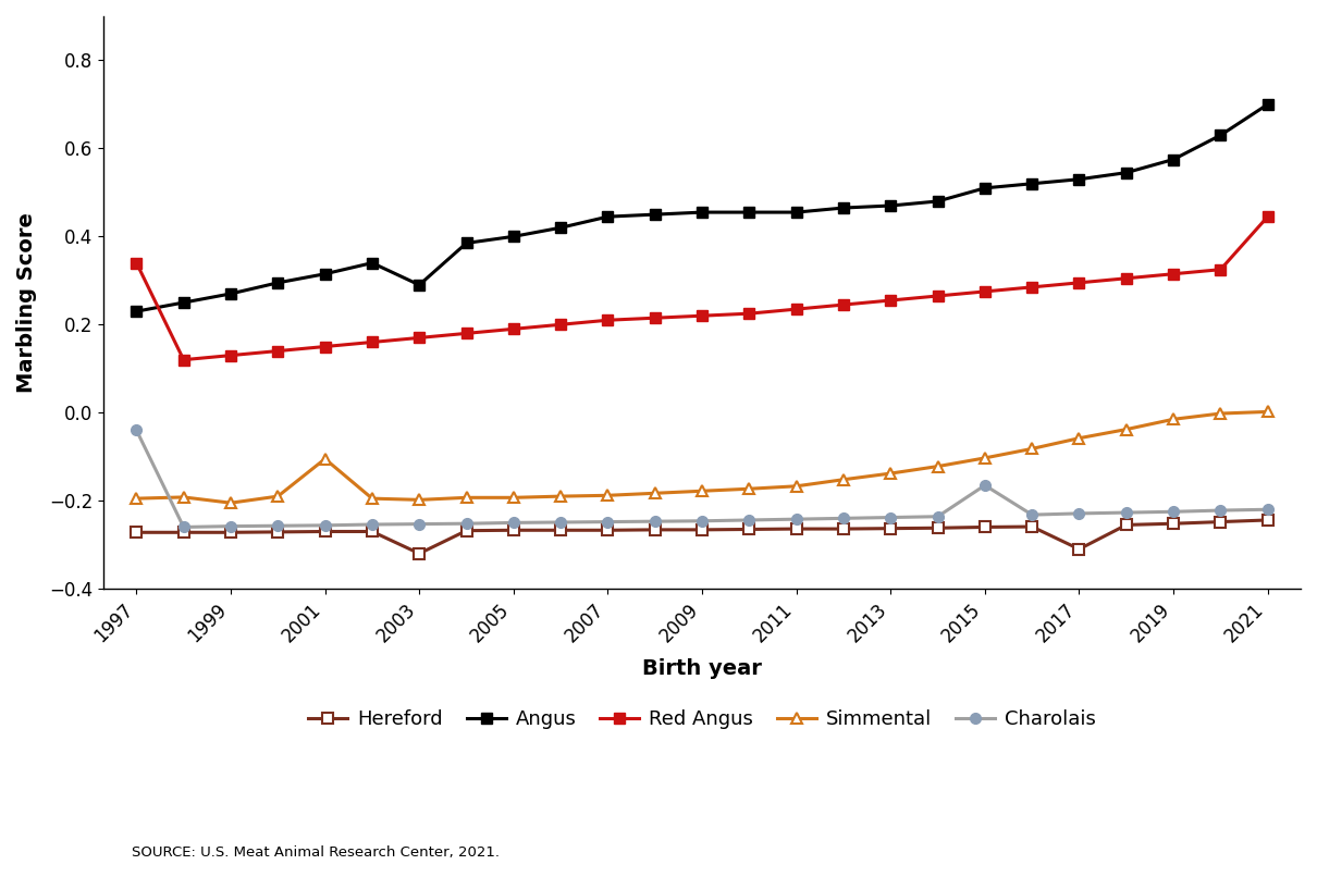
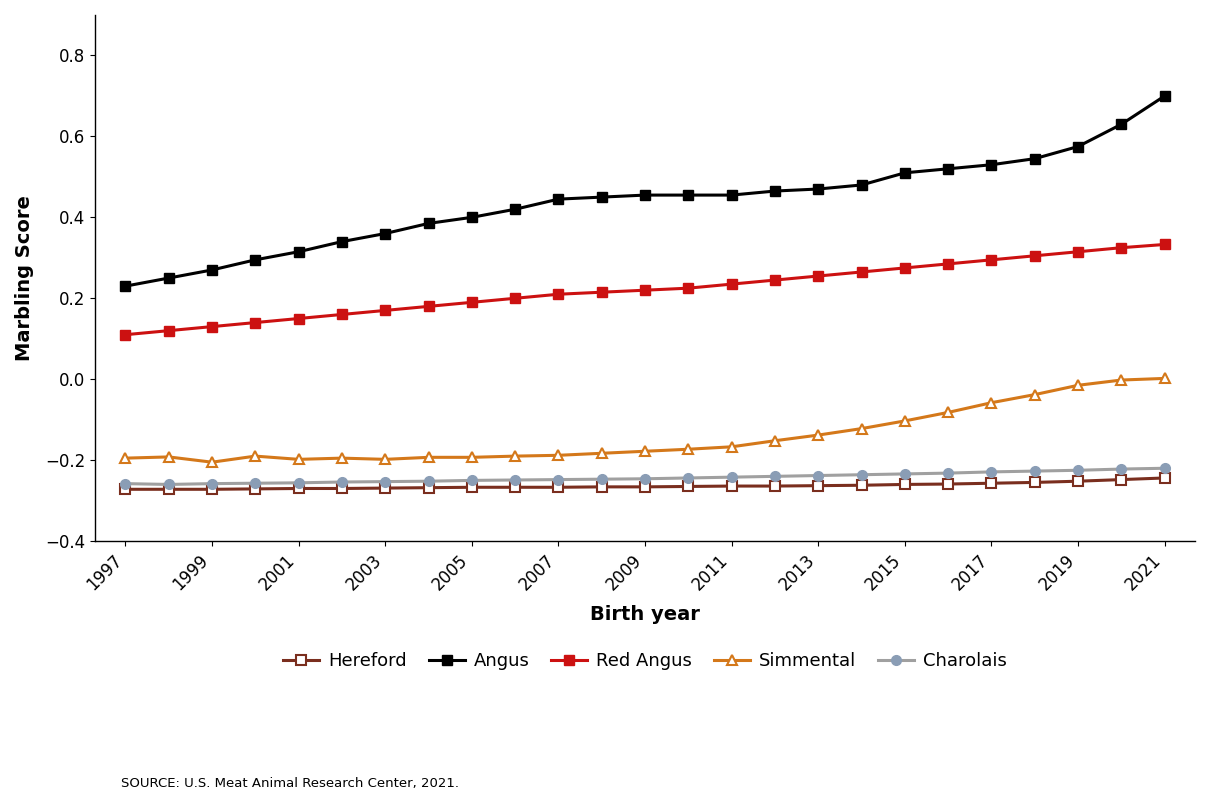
Red Angus/1997: 0.340 -> 0.110
Charolais/1997: -0.040 -> -0.258
Simmental/2001: -0.105 -> -0.198
Angus/2003: 0.290 -> 0.360
Hereford/2003: -0.320 -> -0.269
Charolais/2015: -0.165 -> -0.234
Hereford/2017: -0.310 -> -0.257
Red Angus/2021: 0.445 -> 0.333
